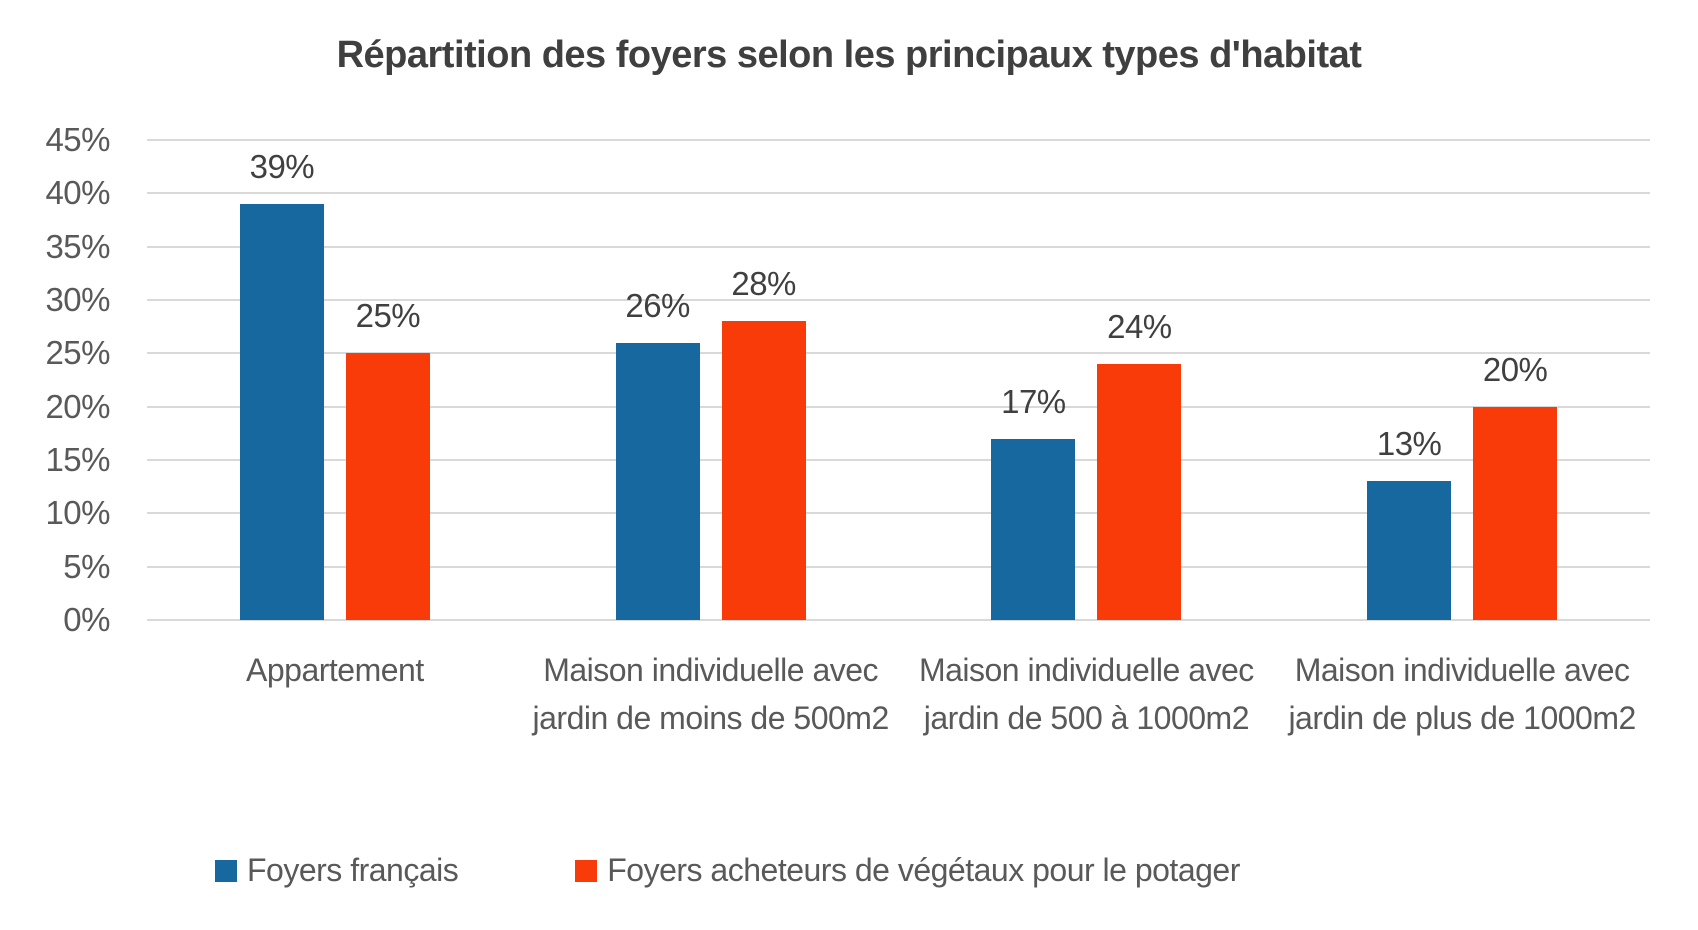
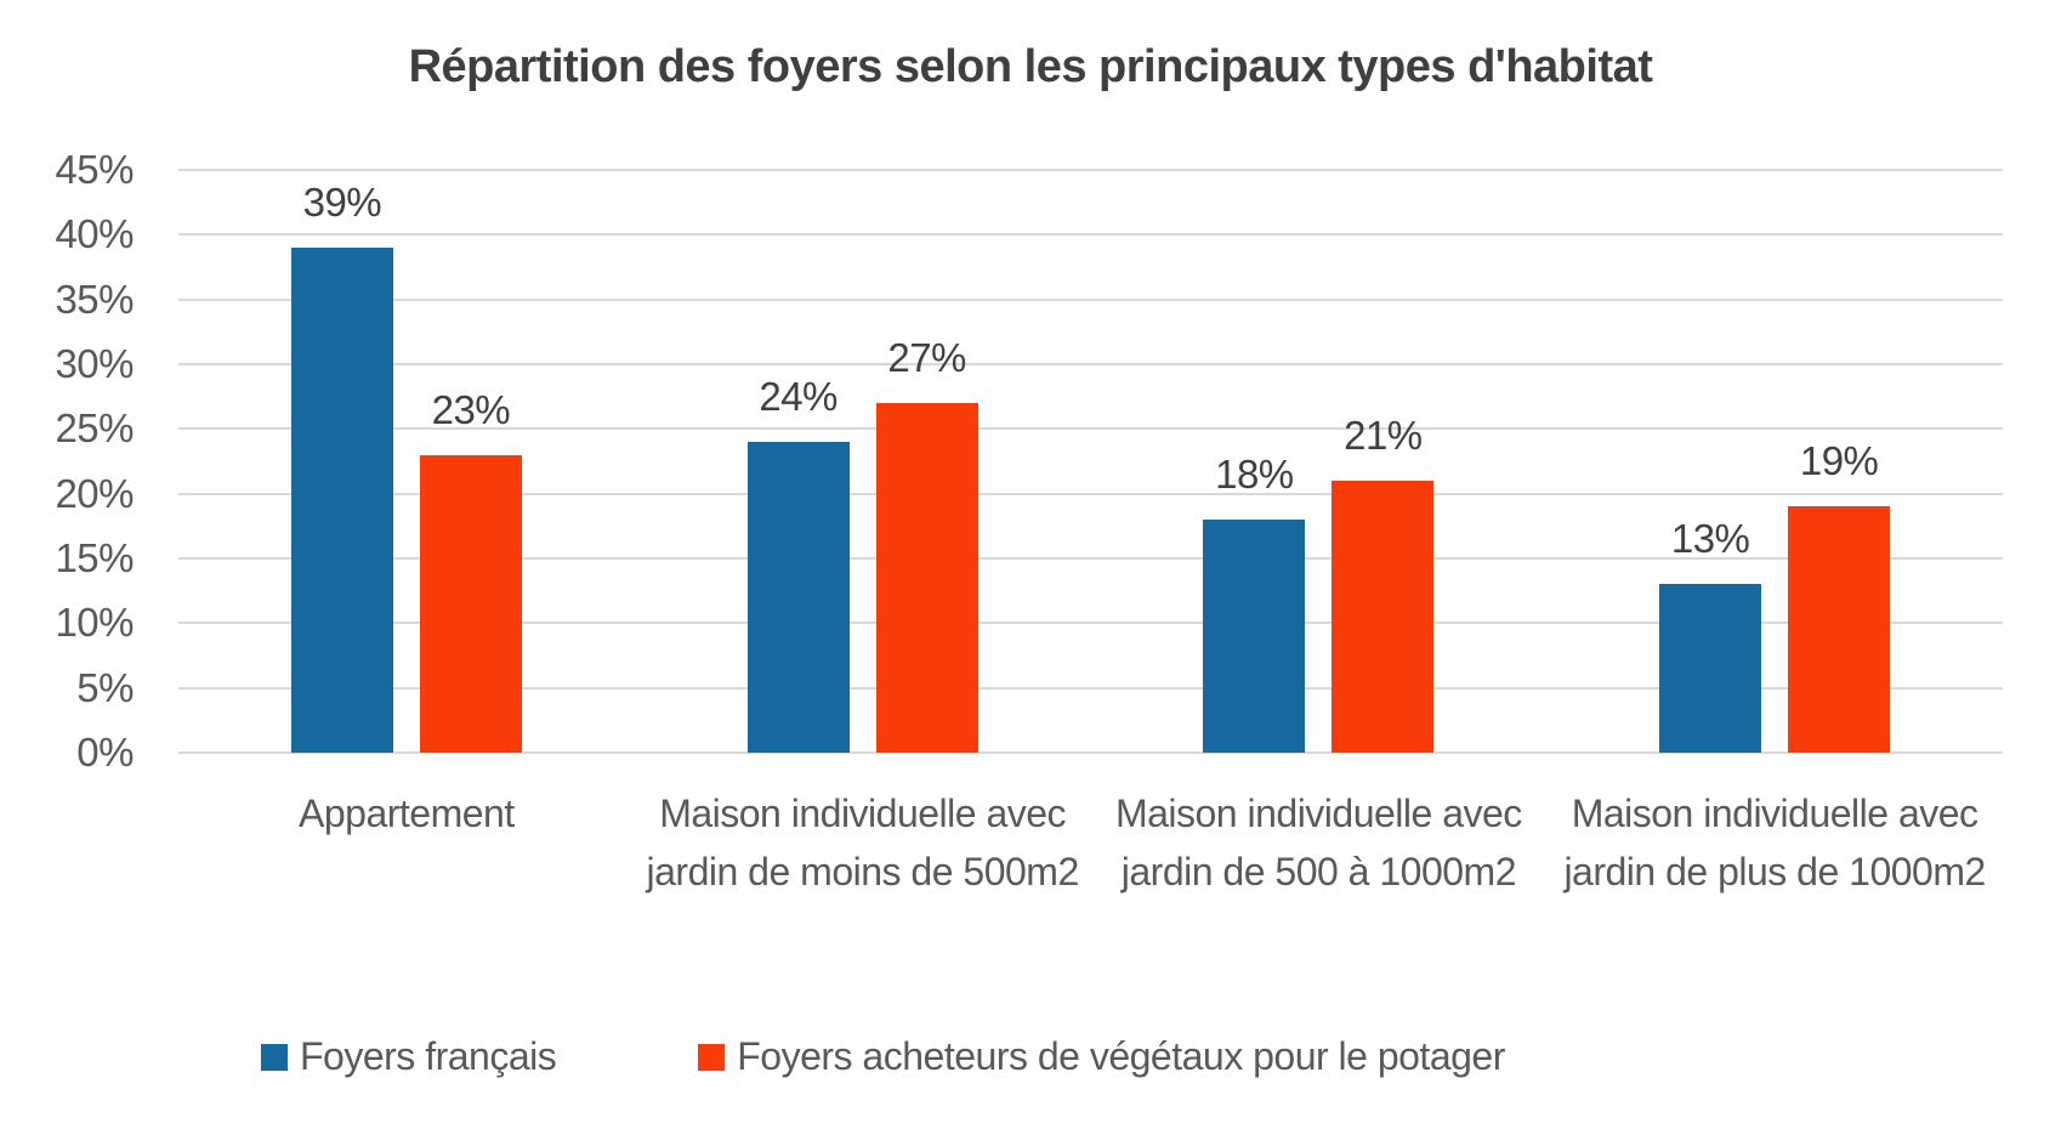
Foyers acheteurs de végétaux pour le potager/Appartement: 25% -> 23%
Foyers français/Maison individuelle avec jardin de moins de 500m2: 26% -> 24%
Foyers acheteurs de végétaux pour le potager/Maison individuelle avec jardin de moins de 500m2: 28% -> 27%
Foyers français/Maison individuelle avec jardin de 500 à 1000m2: 17% -> 18%
Foyers acheteurs de végétaux pour le potager/Maison individuelle avec jardin de 500 à 1000m2: 24% -> 21%
Foyers acheteurs de végétaux pour le potager/Maison individuelle avec jardin de plus de 1000m2: 20% -> 19%
